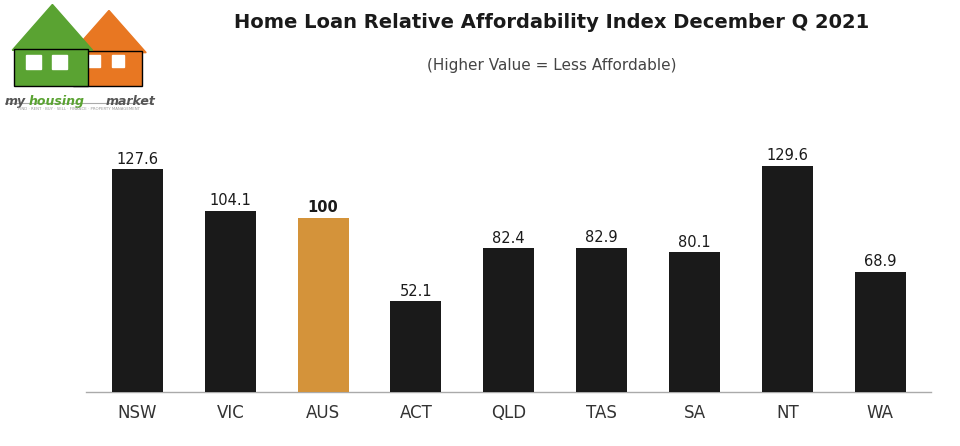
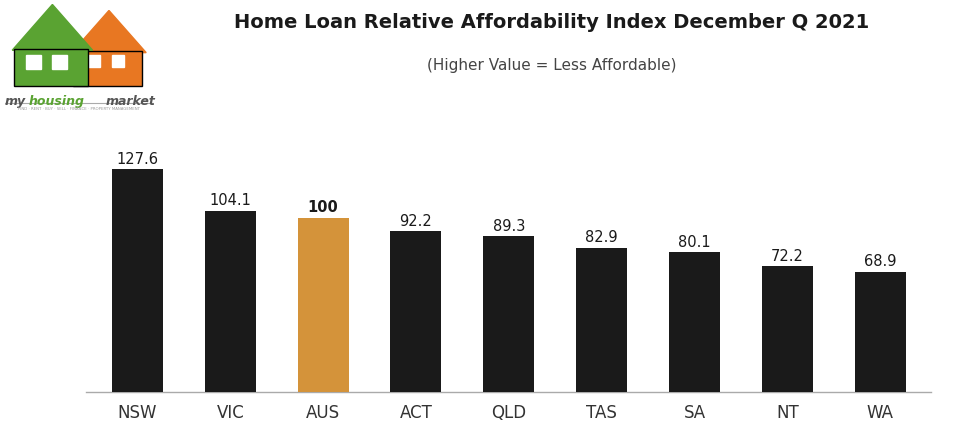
ACT: 52.1 -> 92.2
QLD: 82.4 -> 89.3
NT: 129.6 -> 72.2
